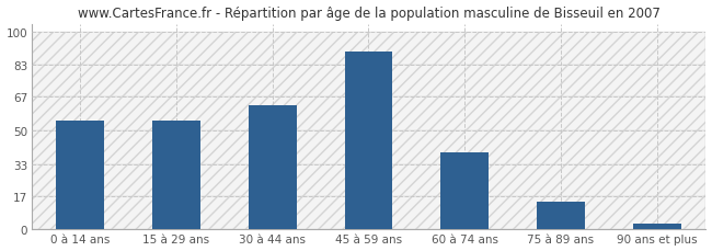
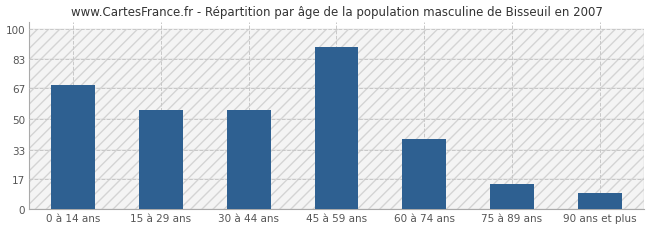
0 à 14 ans: 55 -> 69
30 à 44 ans: 63 -> 55
90 ans et plus: 3 -> 9
